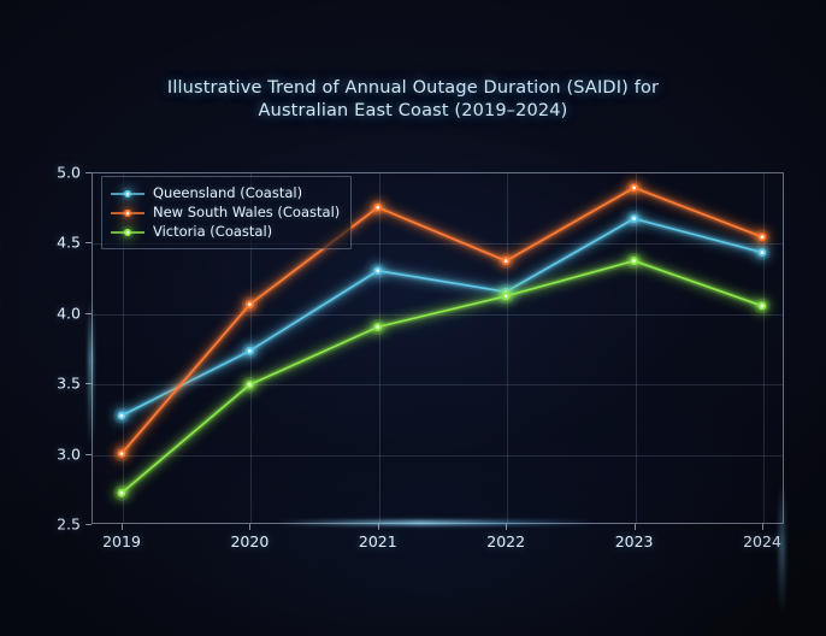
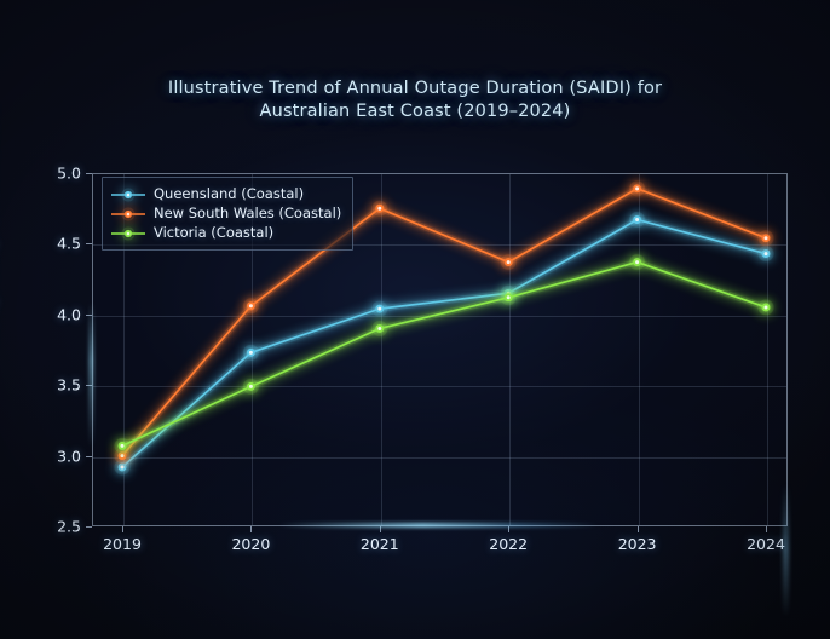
Queensland (Coastal)/2019: 3.27 -> 2.92
Victoria (Coastal)/2019: 2.72 -> 3.07
Queensland (Coastal)/2021: 4.30 -> 4.04
